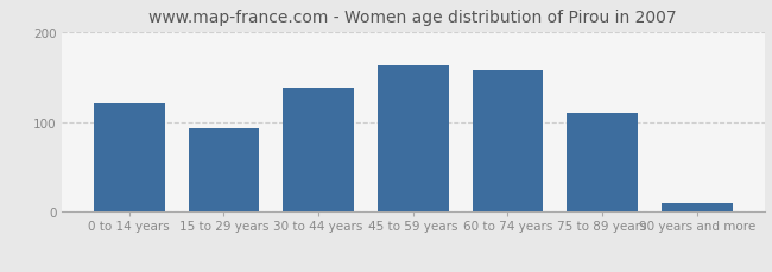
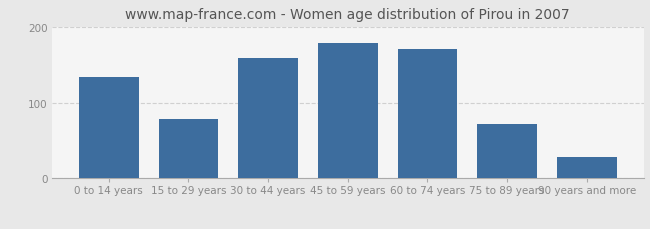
0 to 14 years: 120 -> 134
15 to 29 years: 93 -> 78
30 to 44 years: 138 -> 158
45 to 59 years: 163 -> 178
60 to 74 years: 157 -> 170
75 to 89 years: 110 -> 72
90 years and more: 10 -> 28
